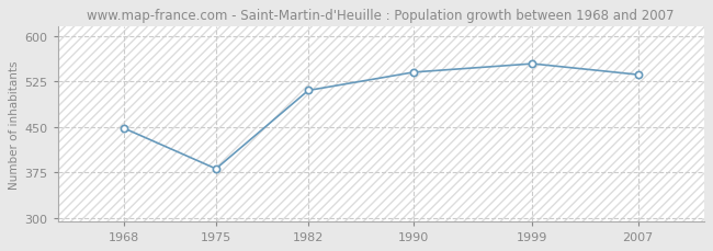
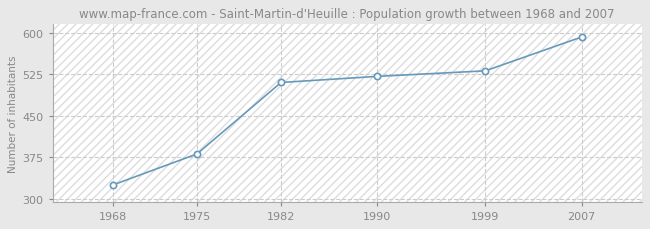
1968: 448 -> 325
1990: 540 -> 521
1999: 554 -> 531
2007: 536 -> 592
